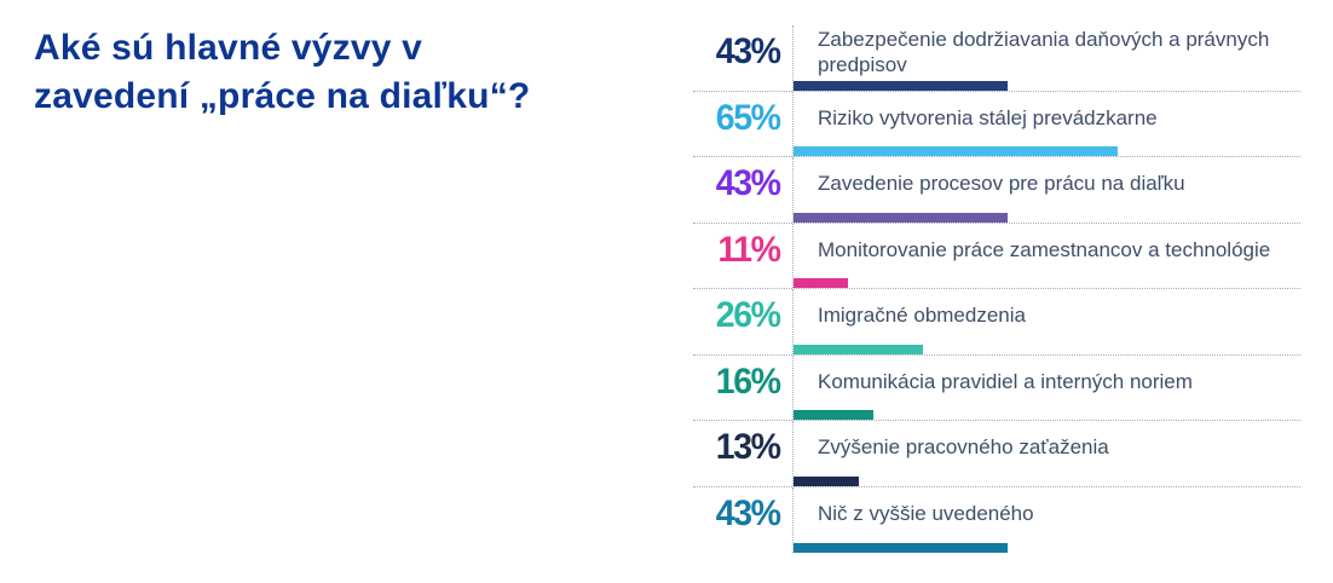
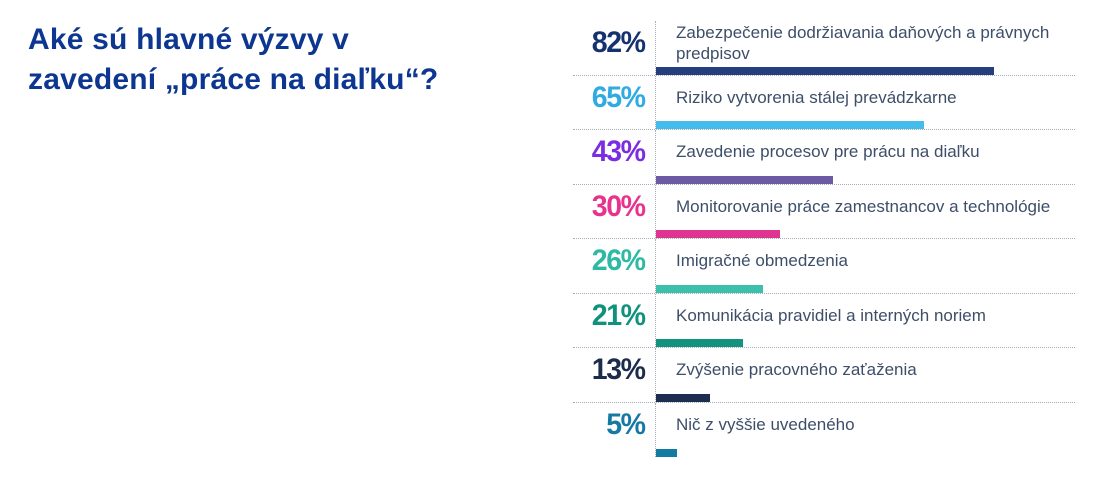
Zabezpečenie dodržiavania daňových a právnych predpisov: 43% -> 82%
Monitorovanie práce zamestnancov a technológie: 11% -> 30%
Komunikácia pravidiel a interných noriem: 16% -> 21%
Nič z vyššie uvedeného: 43% -> 5%
